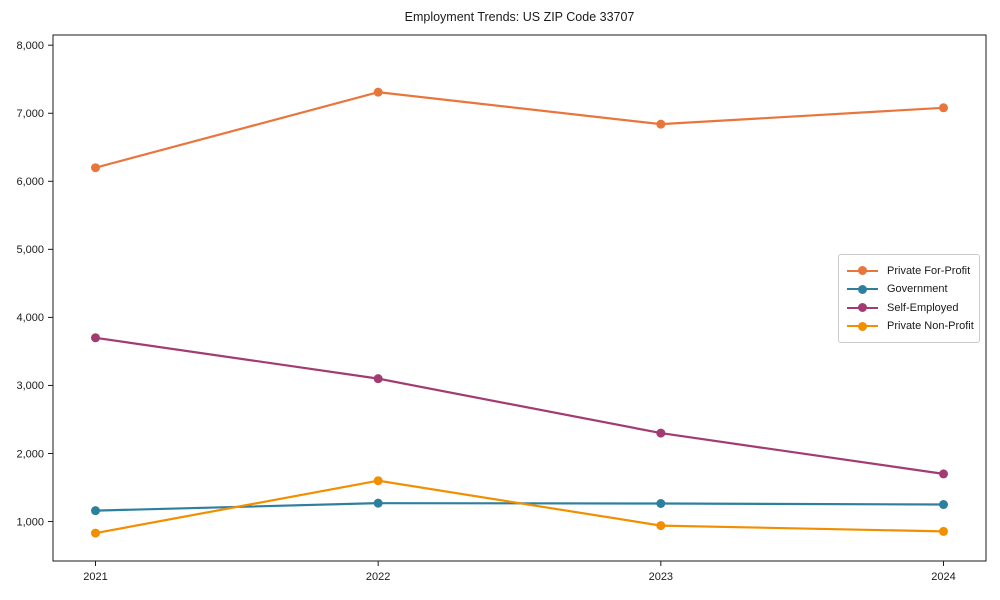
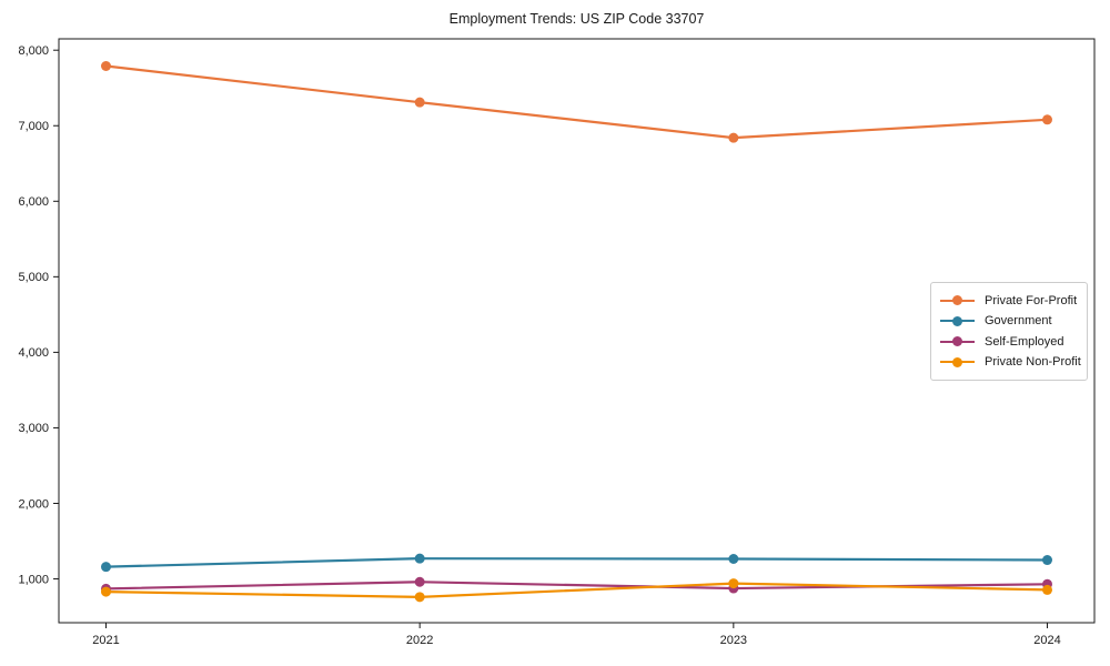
Private For-Profit/2021: 6200 -> 7800
Self-Employed/2021: 3700 -> 900
Self-Employed/2022: 3100 -> 1000
Private Non-Profit/2022: 1600 -> 800
Self-Employed/2023: 2300 -> 900
Self-Employed/2024: 1700 -> 900
